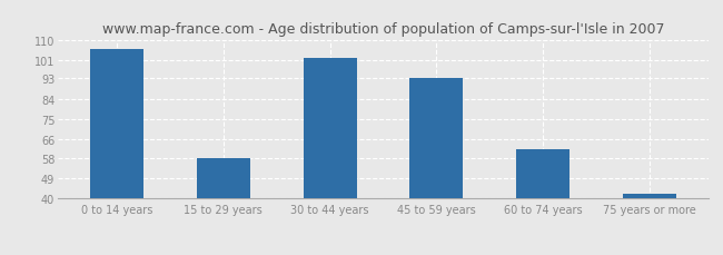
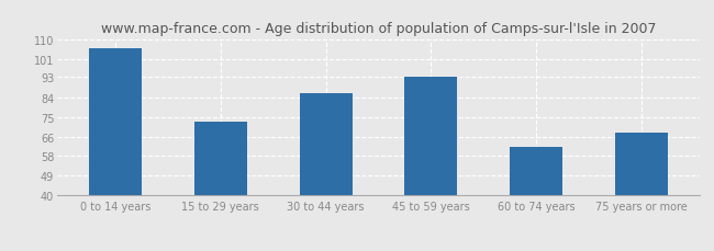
15 to 29 years: 58 -> 73
30 to 44 years: 102 -> 86
75 years or more: 42 -> 68
